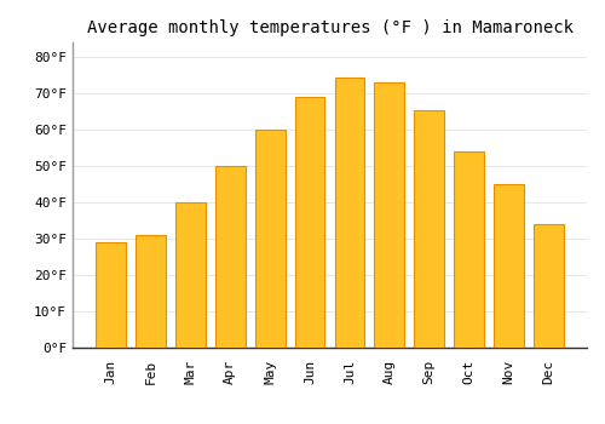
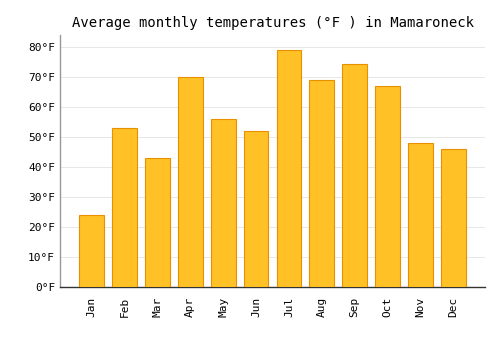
Jan: 29.0°F -> 24.0°F
Feb: 31.0°F -> 53.0°F
Mar: 40.0°F -> 43.0°F
Apr: 50.0°F -> 70.0°F
May: 60.0°F -> 56.0°F
Jun: 69.0°F -> 52.0°F
Jul: 74.5°F -> 79.0°F
Aug: 73.0°F -> 69.0°F
Sep: 65.5°F -> 74.5°F
Oct: 54.0°F -> 67.0°F
Nov: 45.0°F -> 48.0°F
Dec: 34.0°F -> 46.0°F
